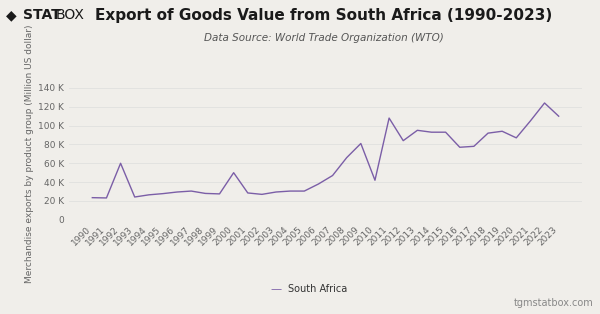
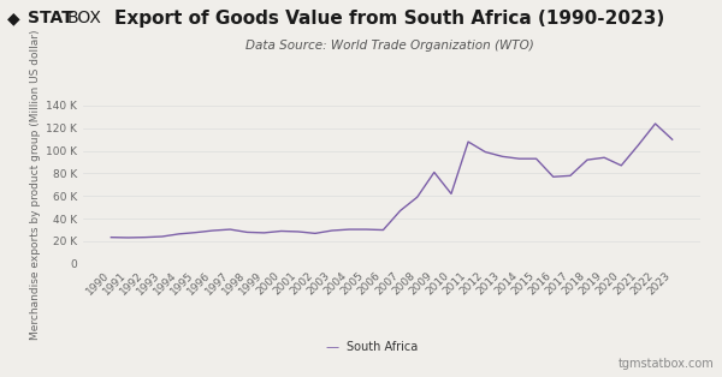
1992: 60 K -> 24 K
2000: 50 K -> 29 K
2006: 38 K -> 30 K
2008: 66 K -> 59 K
2010: 42 K -> 62 K
2012: 84 K -> 99 K
